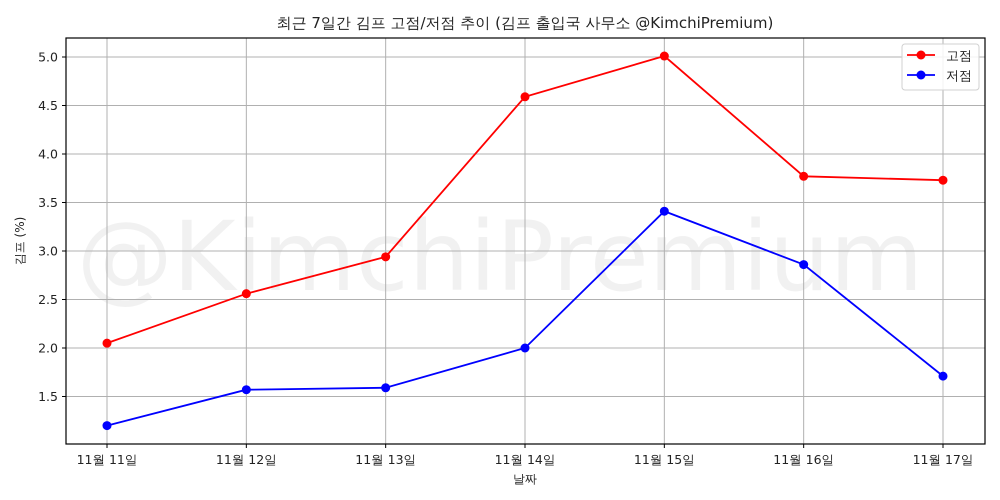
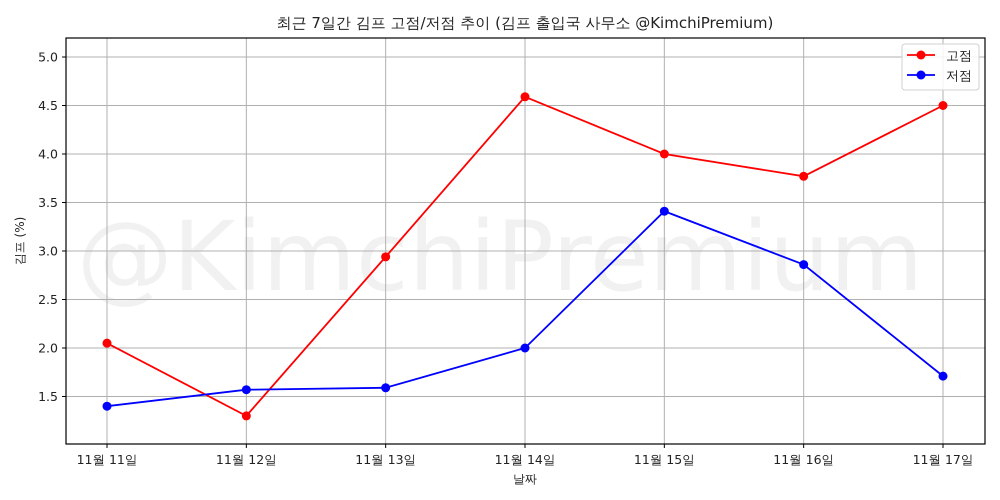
저점/11월 11일: 1.2 -> 1.4
고점/11월 12일: 2.6 -> 1.3
고점/11월 15일: 5.0 -> 4.0
고점/11월 17일: 3.7 -> 4.5
